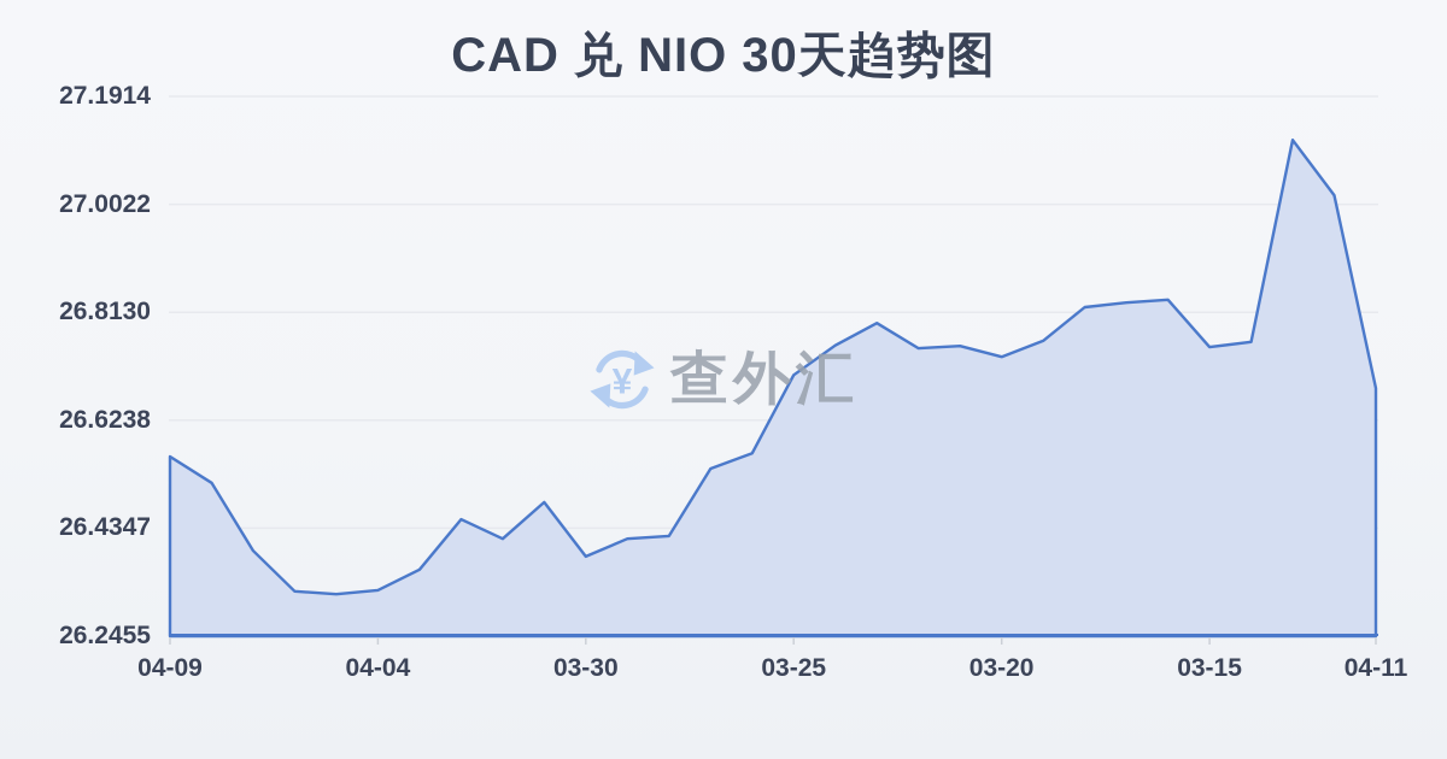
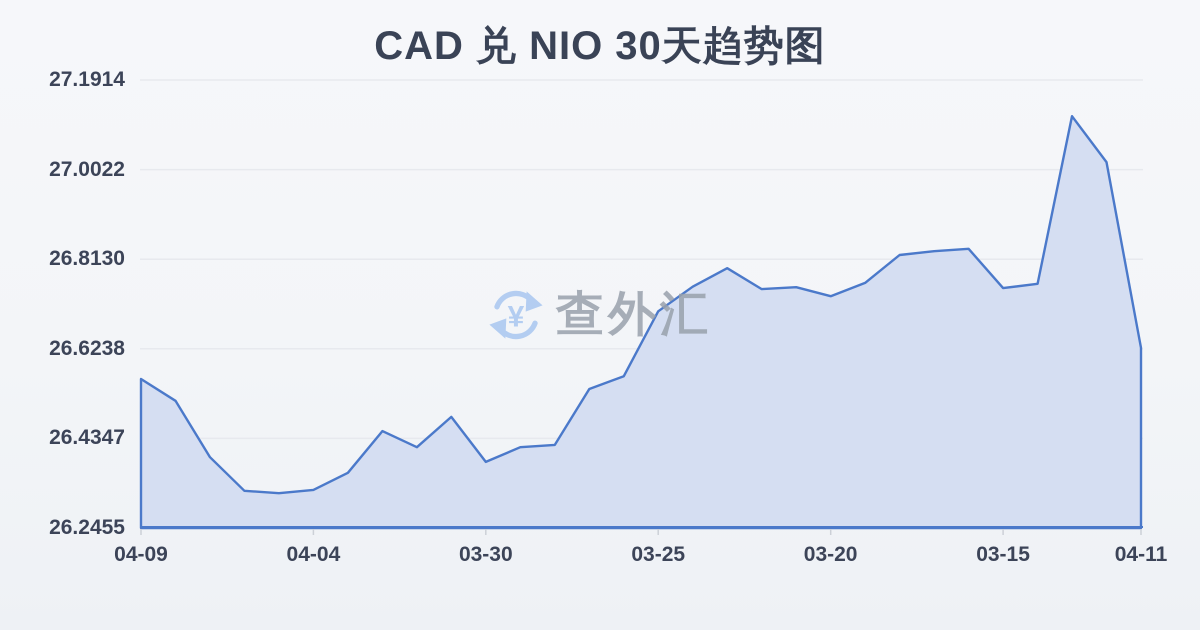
04-11: 26.68 -> 26.63
